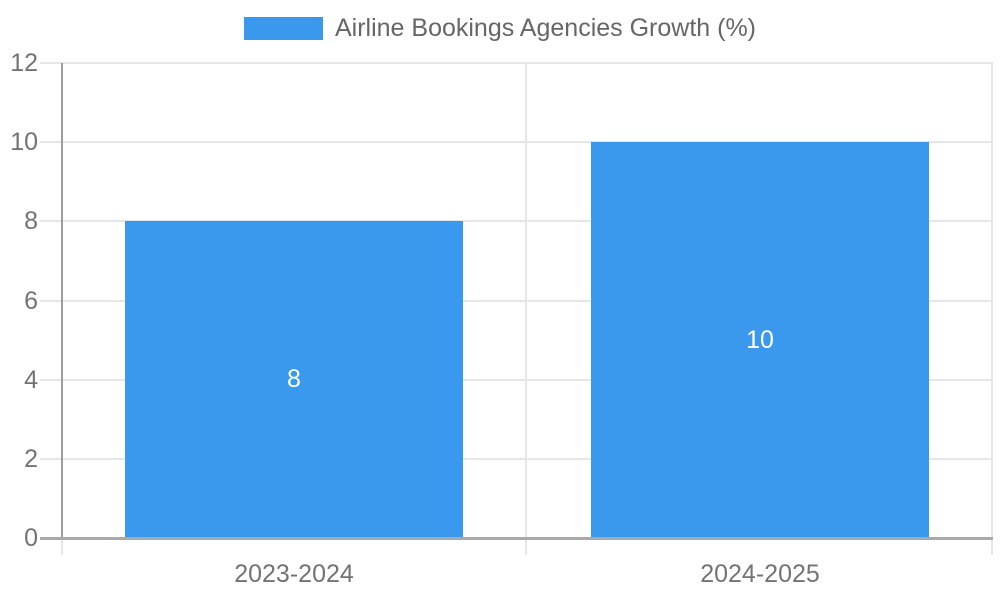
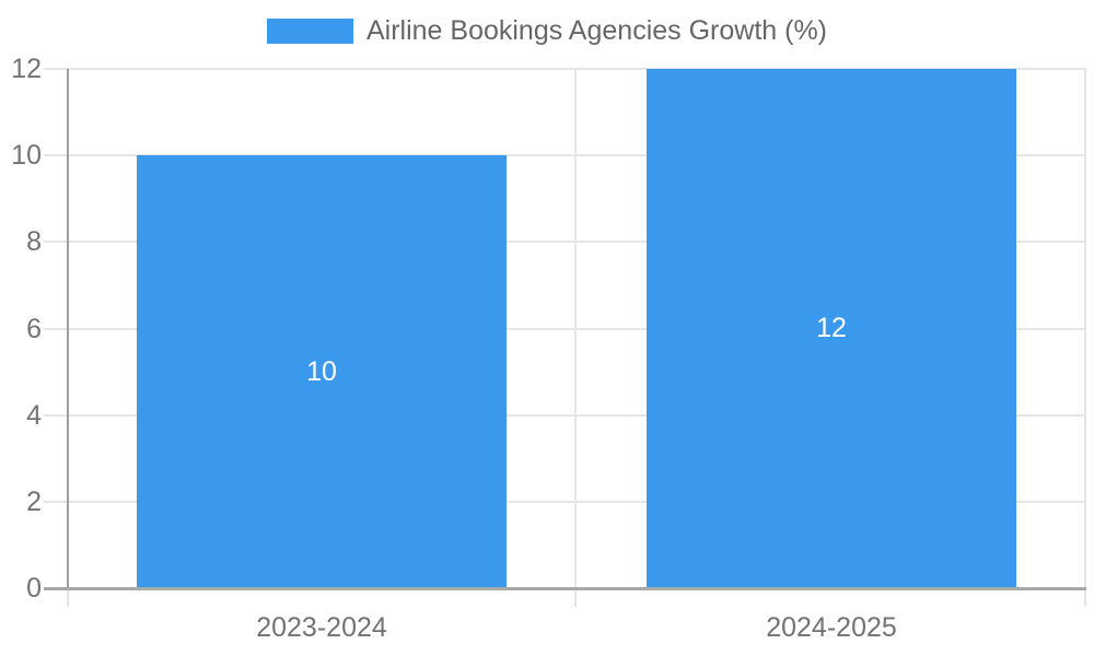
2023-2024: 8 -> 10
2024-2025: 10 -> 12
